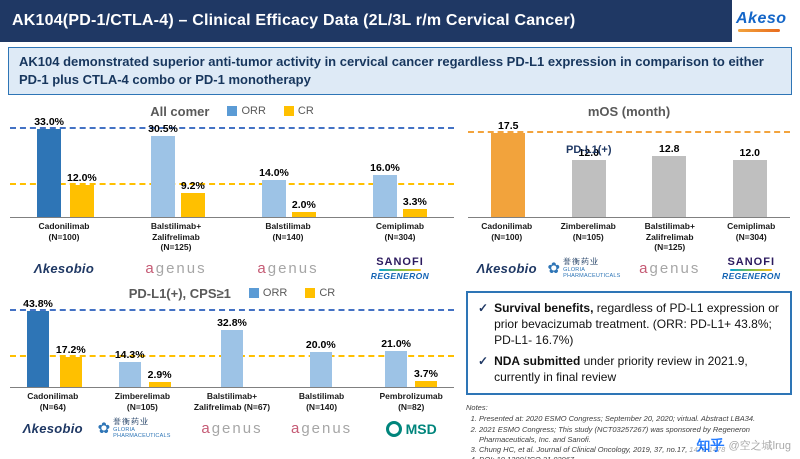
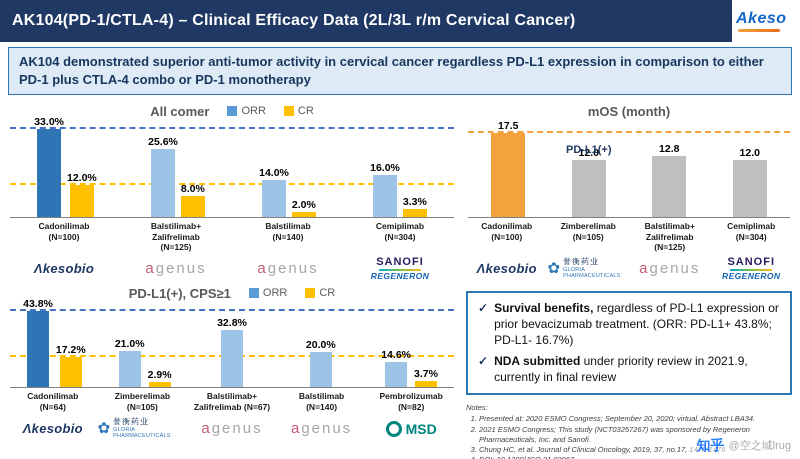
All comer/ORR/Balstilimab+ Zalifrelimab (N=125): 30.5% -> 25.6%
All comer/CR/Balstilimab+ Zalifrelimab (N=125): 9.2% -> 8.0%
PD-L1(+), CPS≥1/ORR/Zimberelimab (N=105): 14.3% -> 21.0%
PD-L1(+), CPS≥1/ORR/Pembrolizumab (N=82): 21.0% -> 14.6%
